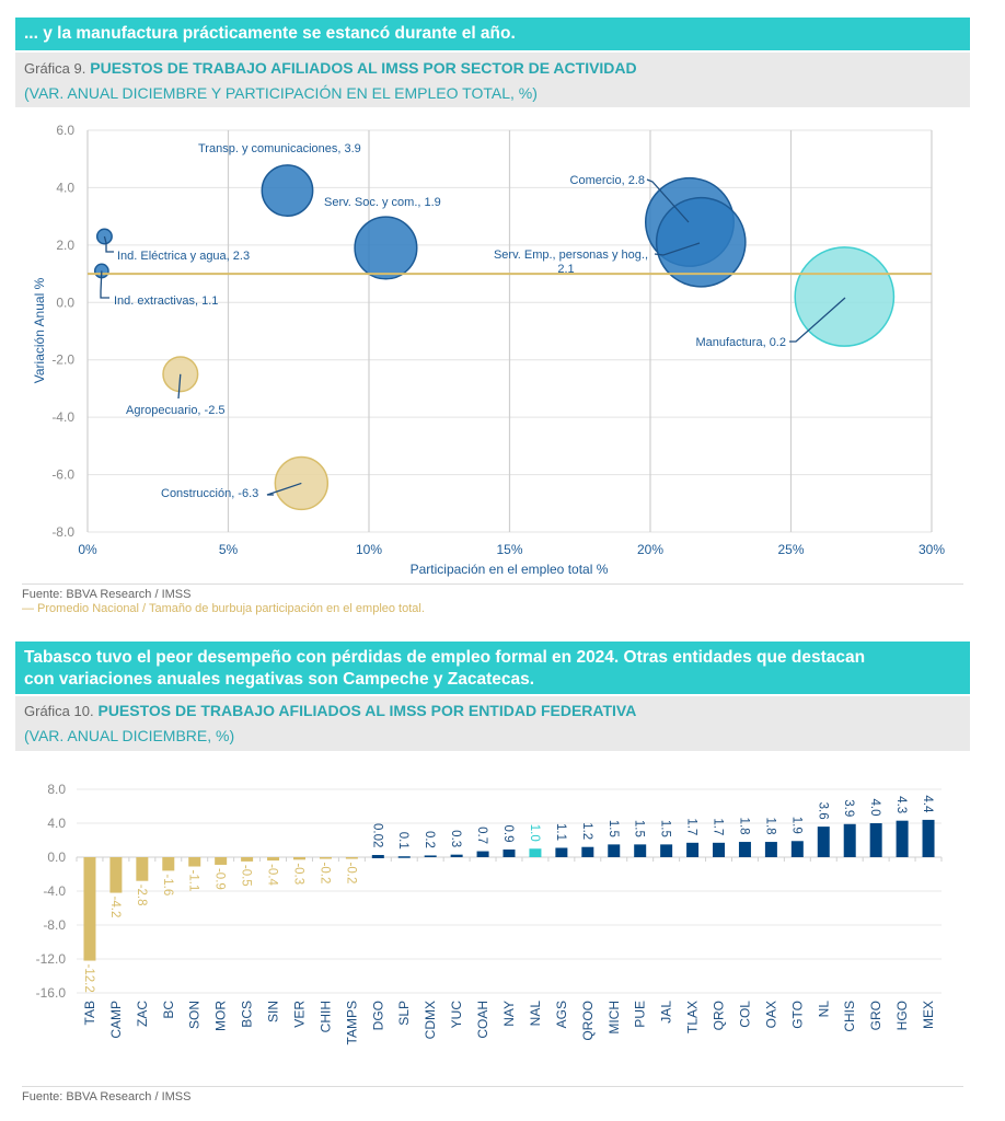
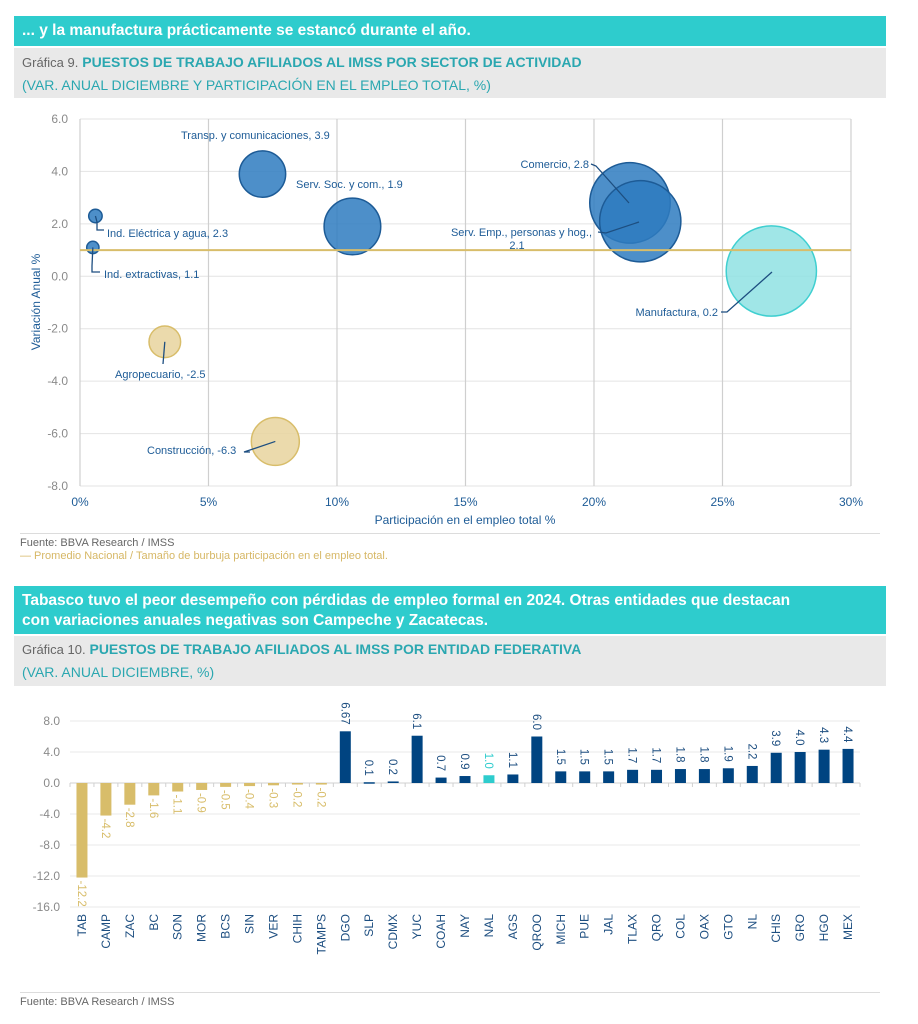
PUESTOS DE TRABAJO AFILIADOS AL IMSS POR ENTIDAD FEDERATIVA/DGO: 0.02 -> 6.67
PUESTOS DE TRABAJO AFILIADOS AL IMSS POR ENTIDAD FEDERATIVA/YUC: 0.3 -> 6.1
PUESTOS DE TRABAJO AFILIADOS AL IMSS POR ENTIDAD FEDERATIVA/QROO: 1.2 -> 6.0
PUESTOS DE TRABAJO AFILIADOS AL IMSS POR ENTIDAD FEDERATIVA/NL: 3.6 -> 2.2
